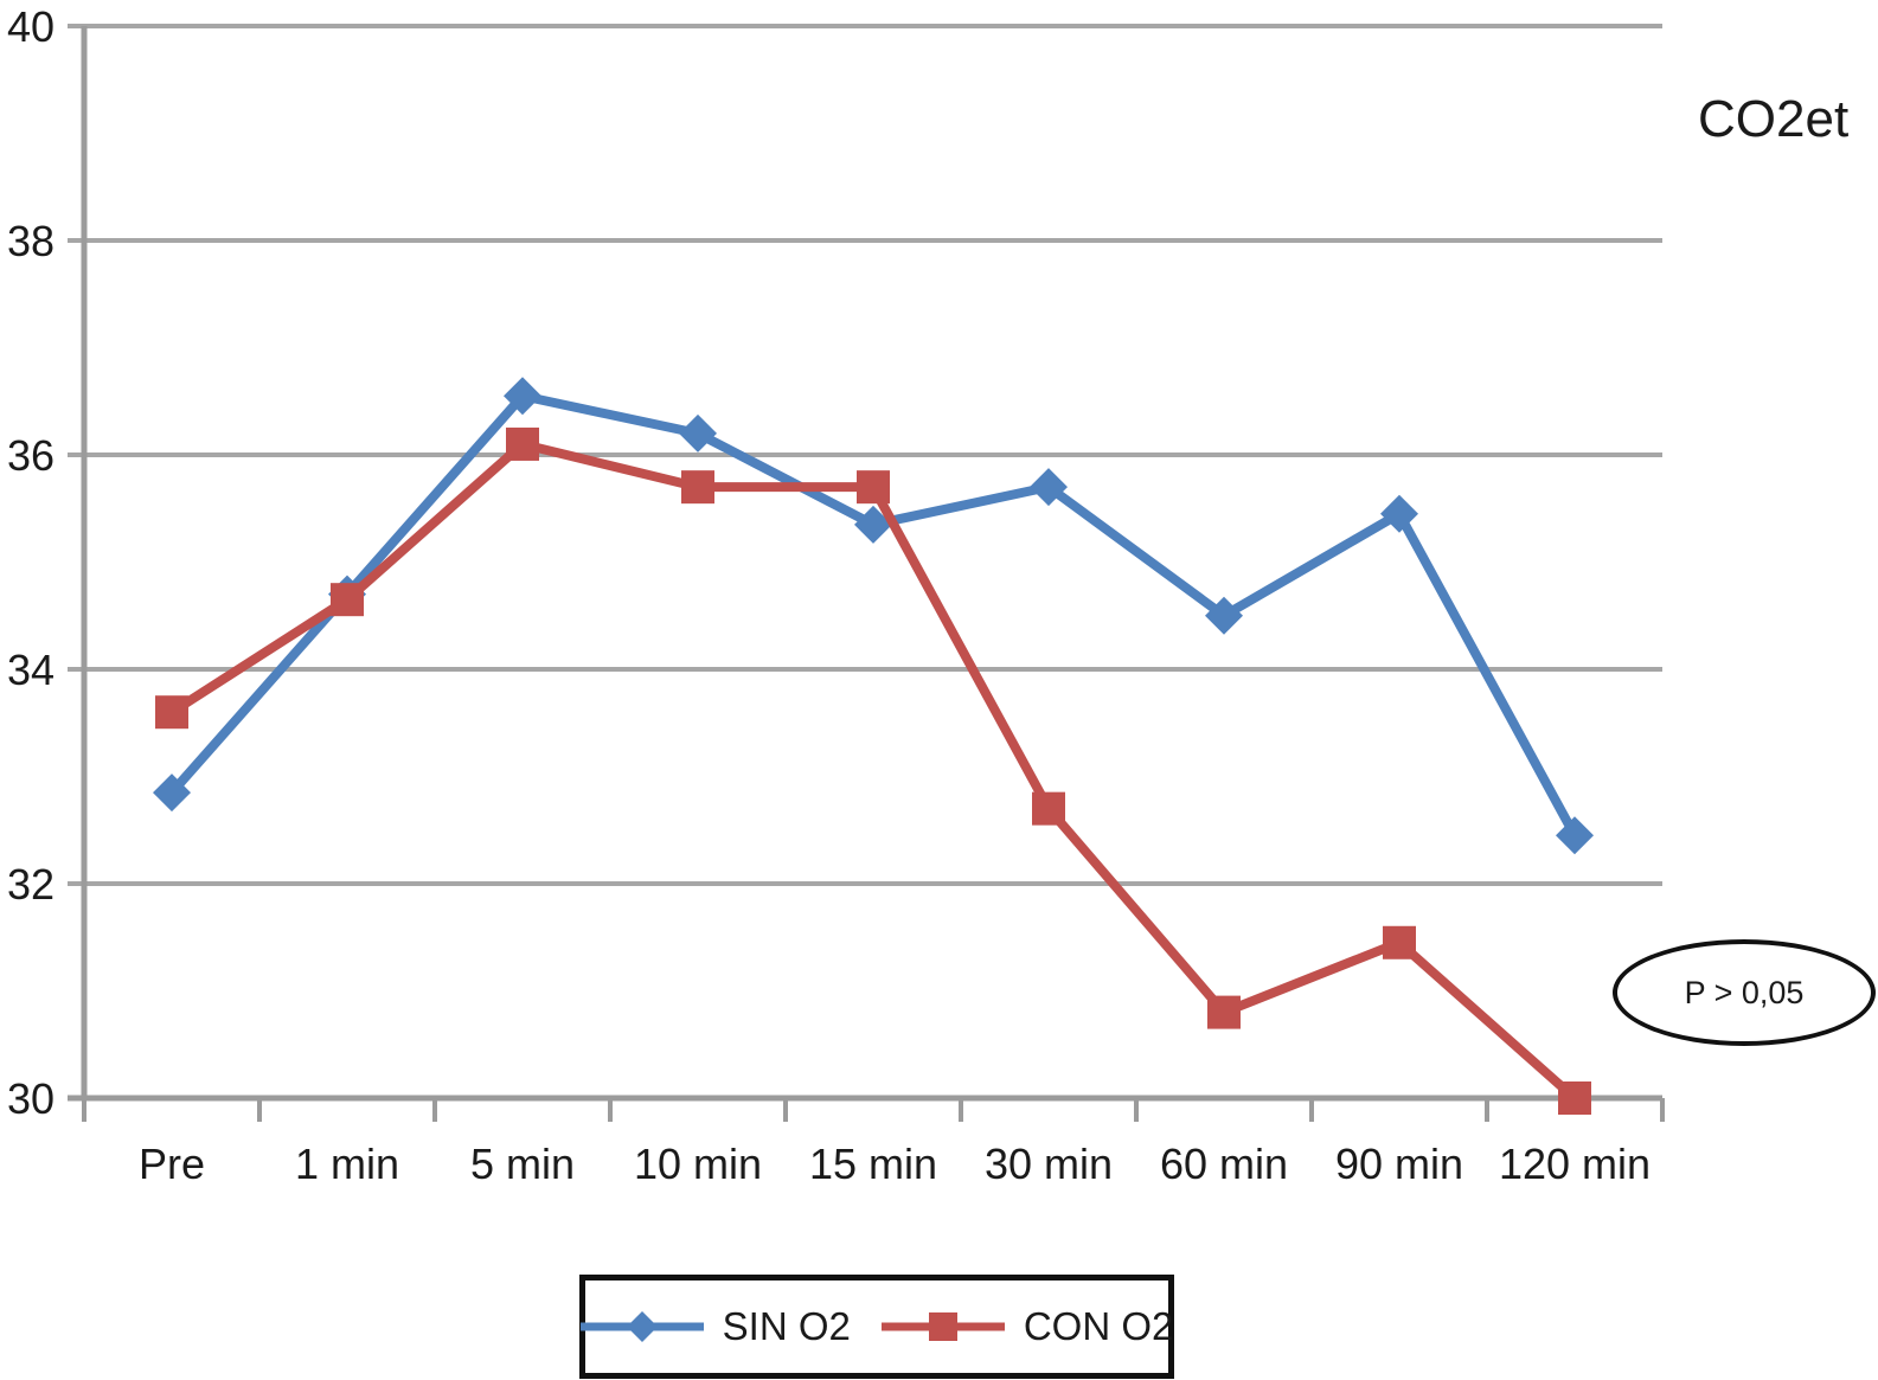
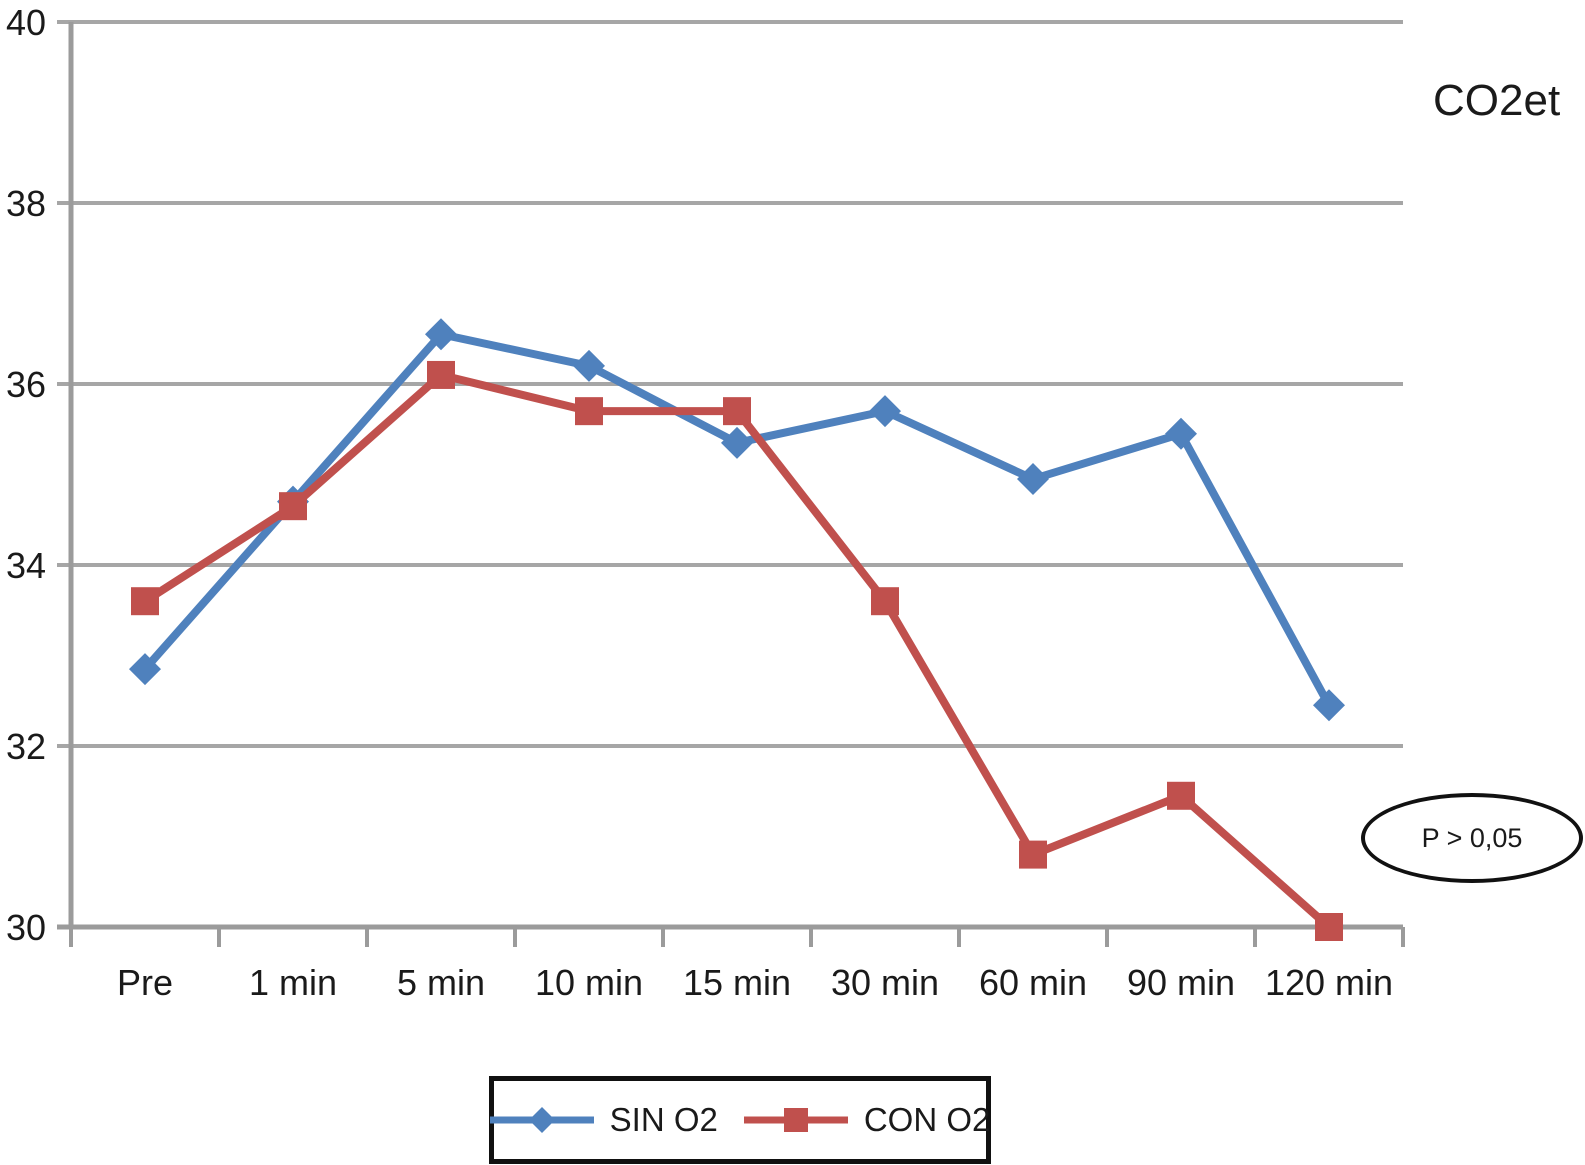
CON O2/30 min: 32.7 -> 33.6
SIN O2/60 min: 34.5 -> 35.0
